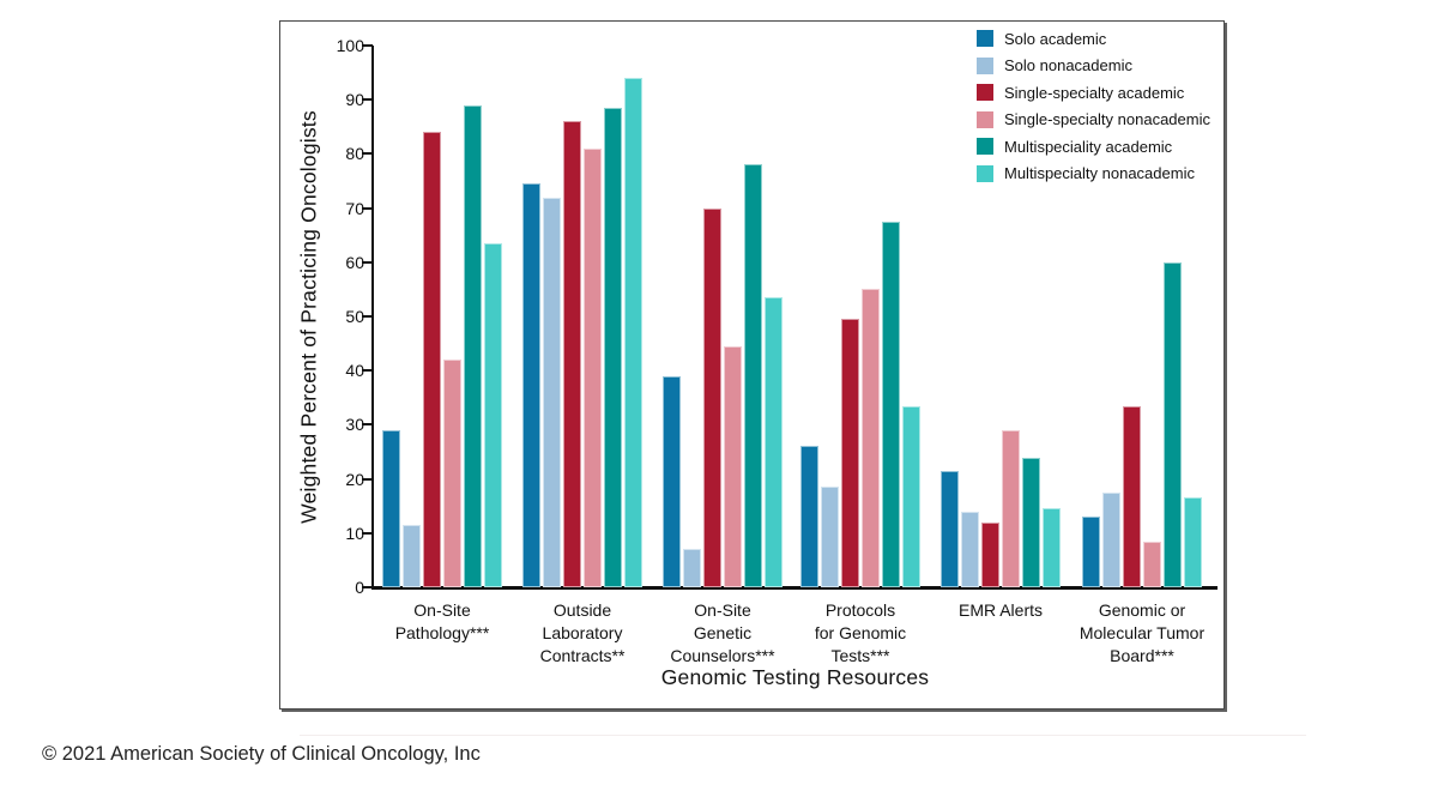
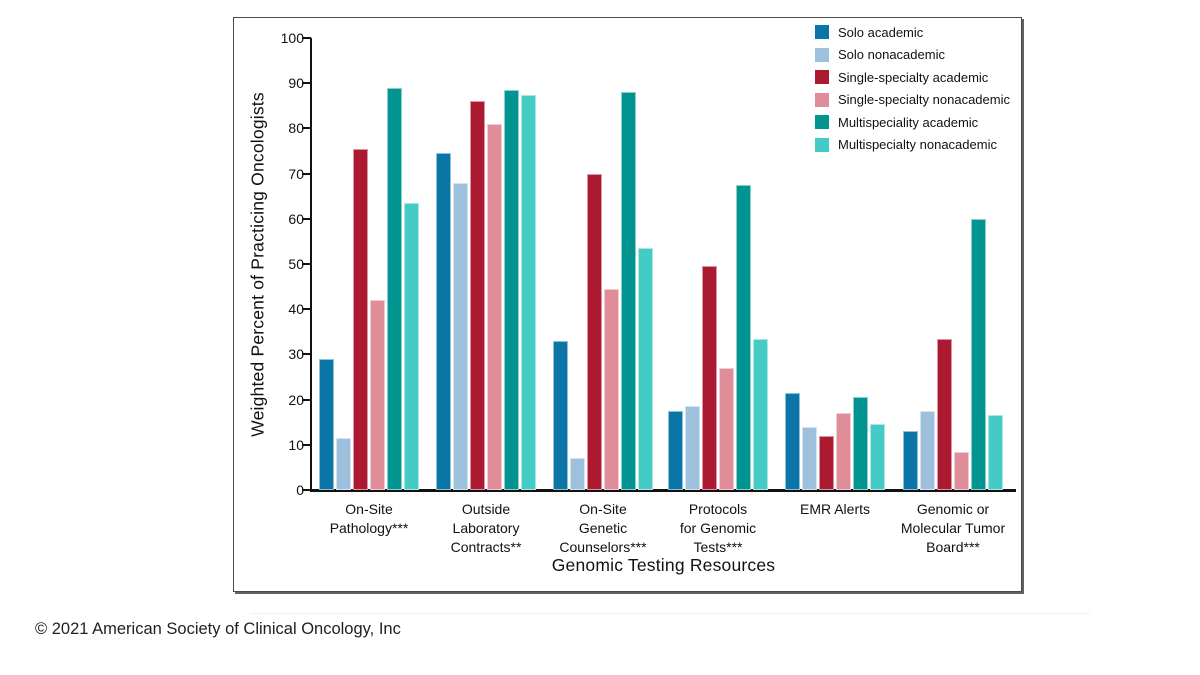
Single-specialty academic/On-Site Pathology***: 84 -> 76
Solo nonacademic/Outside Laboratory Contracts**: 72 -> 68
Multispecialty nonacademic/Outside Laboratory Contracts**: 94 -> 88
Solo academic/On-Site Genetic Counselors***: 39 -> 33
Multispeciality academic/On-Site Genetic Counselors***: 78 -> 88
Solo academic/Protocols for Genomic Tests***: 26 -> 18
Single-specialty nonacademic/Protocols for Genomic Tests***: 55 -> 27
Single-specialty nonacademic/EMR Alerts: 29 -> 17
Multispeciality academic/EMR Alerts: 24 -> 20
